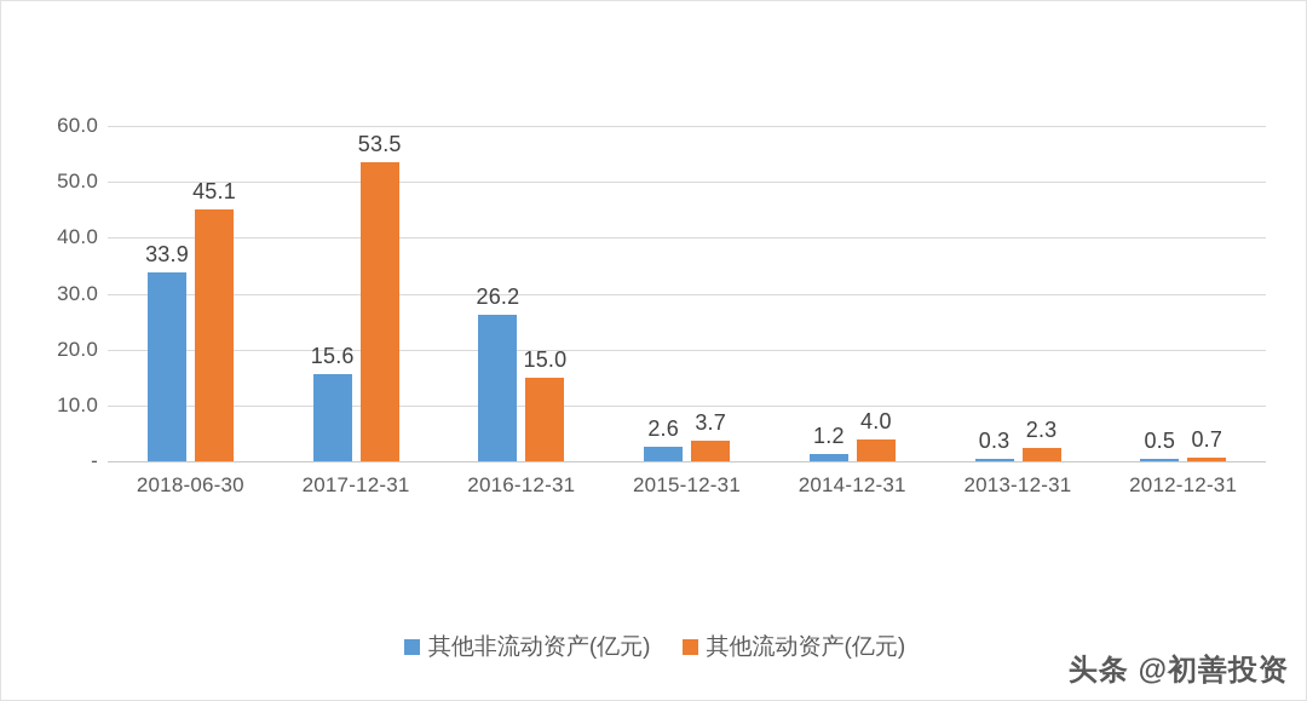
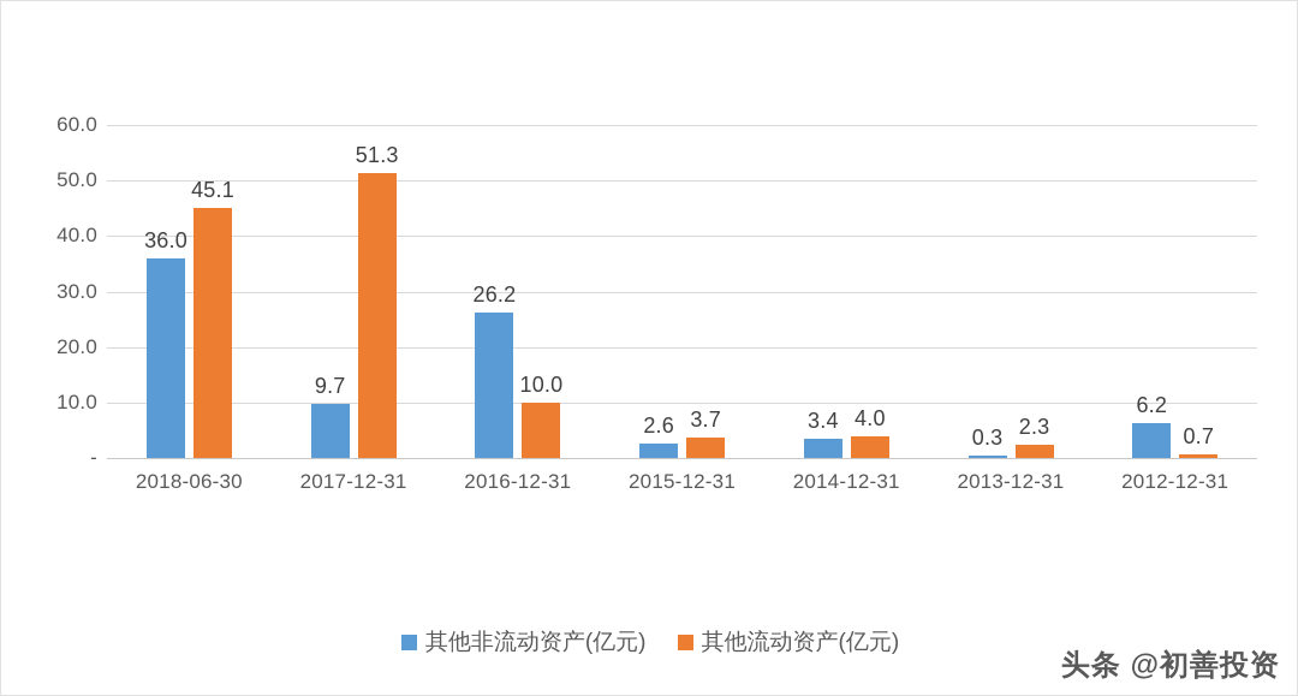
其他非流动资产(亿元)/2018-06-30: 33.9 -> 36.0
其他非流动资产(亿元)/2017-12-31: 15.6 -> 9.7
其他流动资产(亿元)/2017-12-31: 53.5 -> 51.3
其他流动资产(亿元)/2016-12-31: 15.0 -> 10.0
其他非流动资产(亿元)/2014-12-31: 1.2 -> 3.4
其他非流动资产(亿元)/2012-12-31: 0.5 -> 6.2
